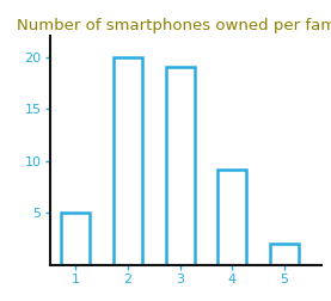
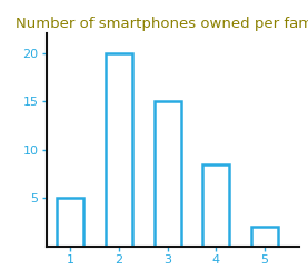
3: 19.0 -> 15.0
4: 9.2 -> 8.5
